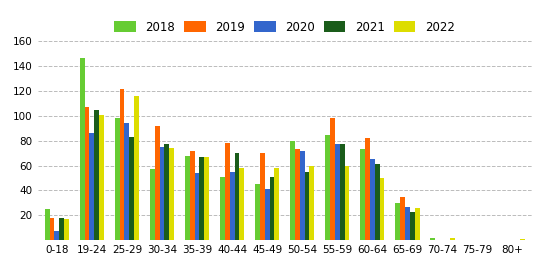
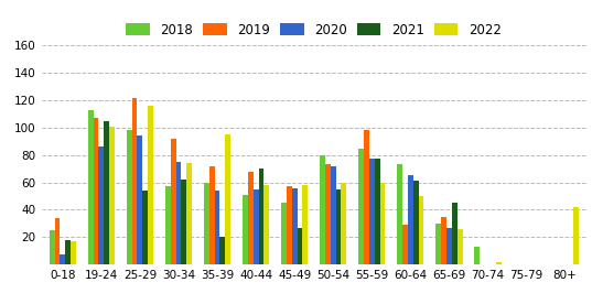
2019/0-18: 18 -> 34
2018/19-24: 147 -> 113
2021/25-29: 83 -> 54
2021/30-34: 77 -> 62
2018/35-39: 68 -> 60
2021/35-39: 67 -> 20
2022/35-39: 67 -> 95
2019/40-44: 78 -> 68
2019/45-49: 70 -> 57
2020/45-49: 41 -> 56
2021/45-49: 51 -> 27
2019/60-64: 82 -> 29
2021/65-69: 23 -> 45
2018/70-74: 2 -> 13
2022/80+: 1 -> 42
